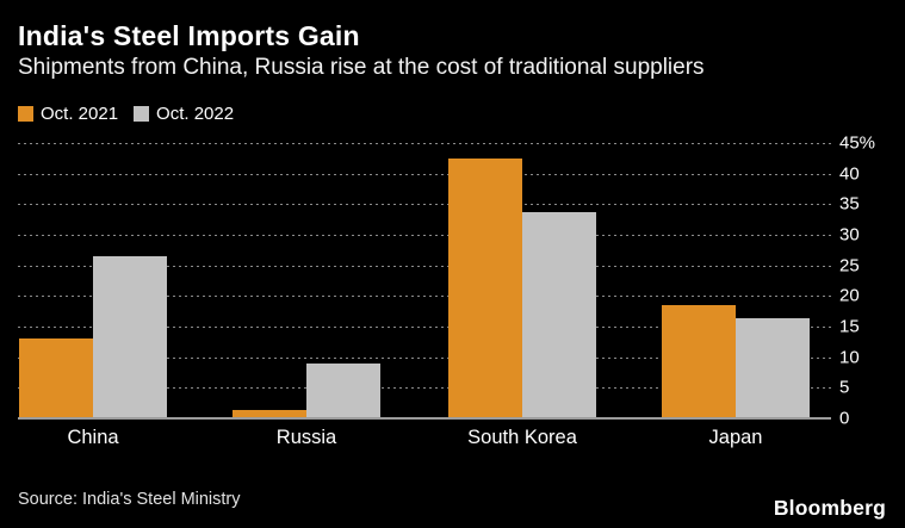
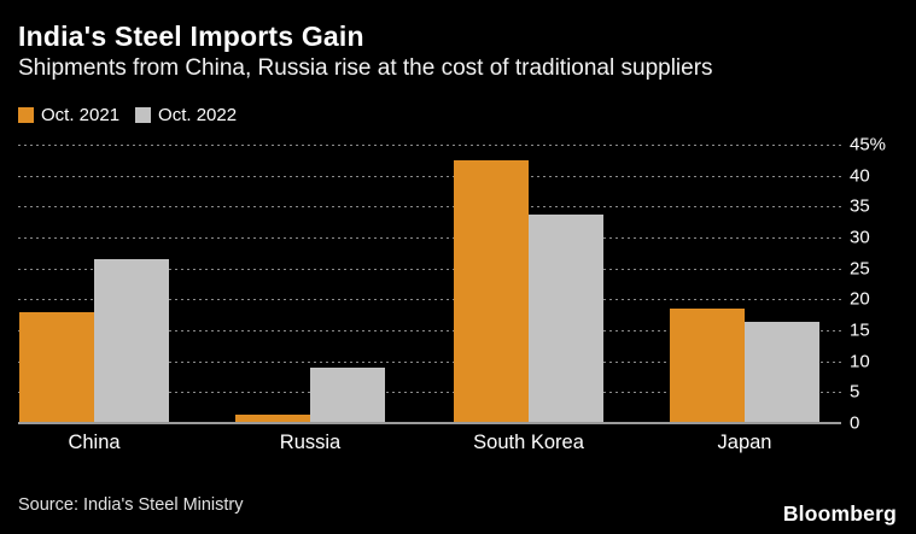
Oct. 2021/China: 13% -> 18%
